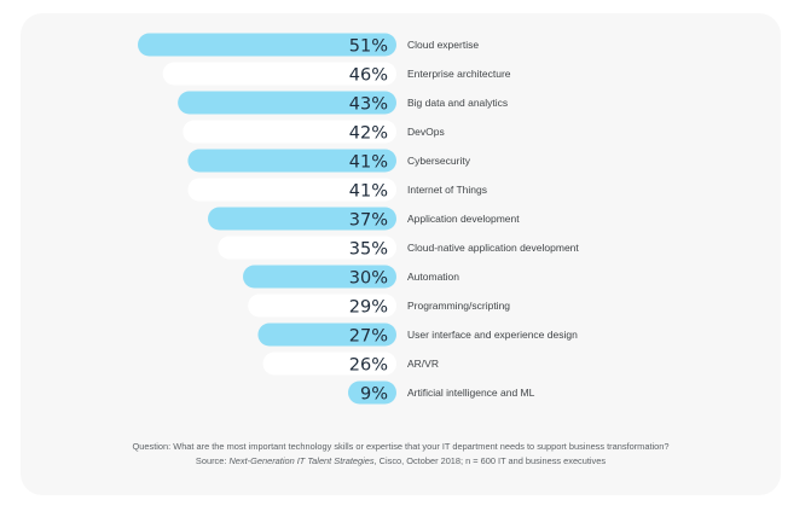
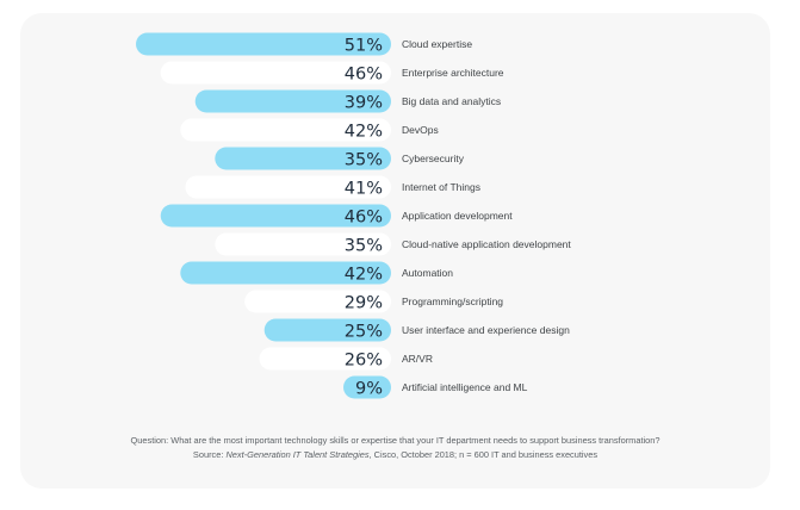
Big data and analytics: 43% -> 39%
Cybersecurity: 41% -> 35%
Application development: 37% -> 46%
Automation: 30% -> 42%
User interface and experience design: 27% -> 25%
